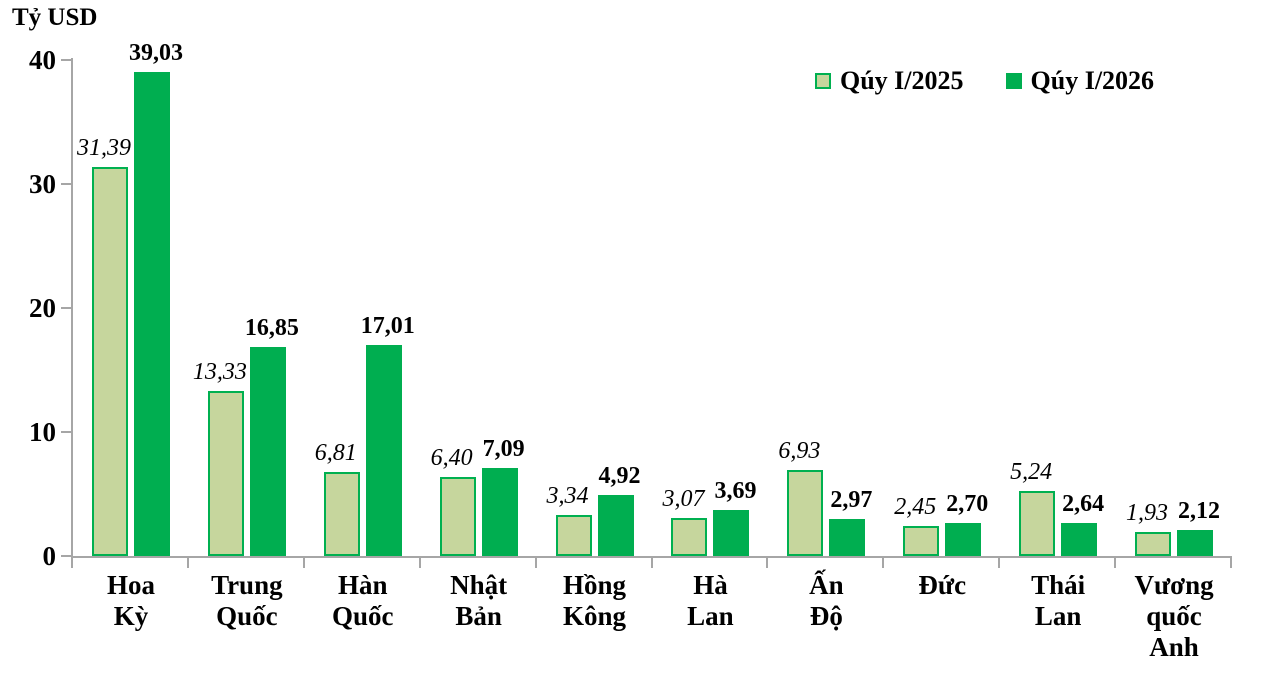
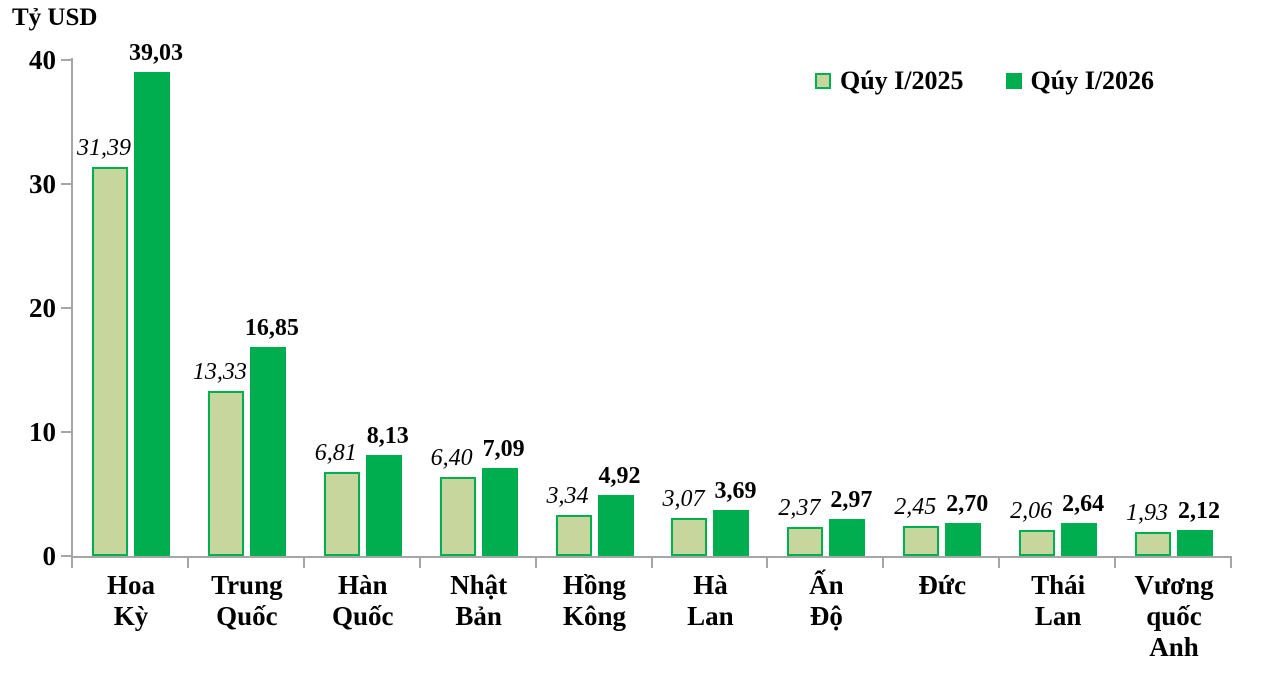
Qúy I/2026/Hàn Quốc: 17,01 -> 8,13
Qúy I/2025/Ấn Độ: 6,93 -> 2,37
Qúy I/2025/Thái Lan: 5,24 -> 2,06
